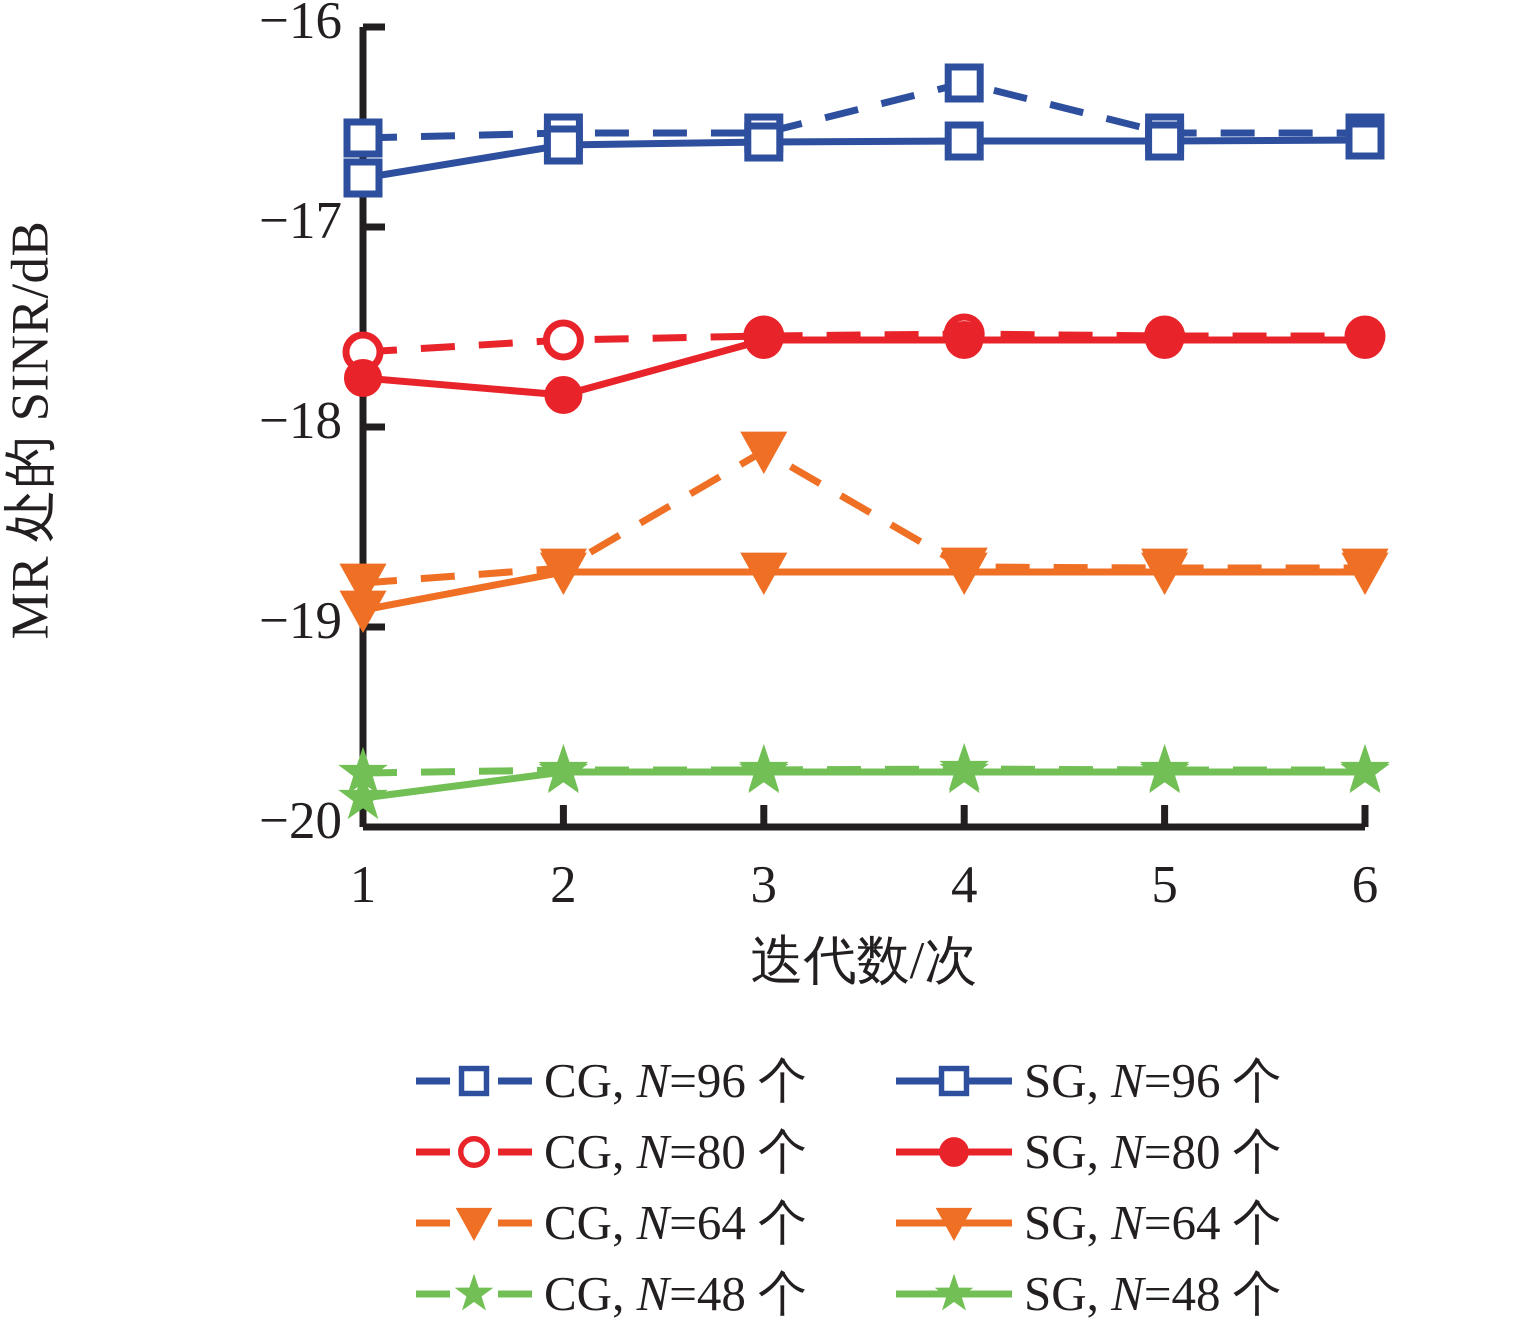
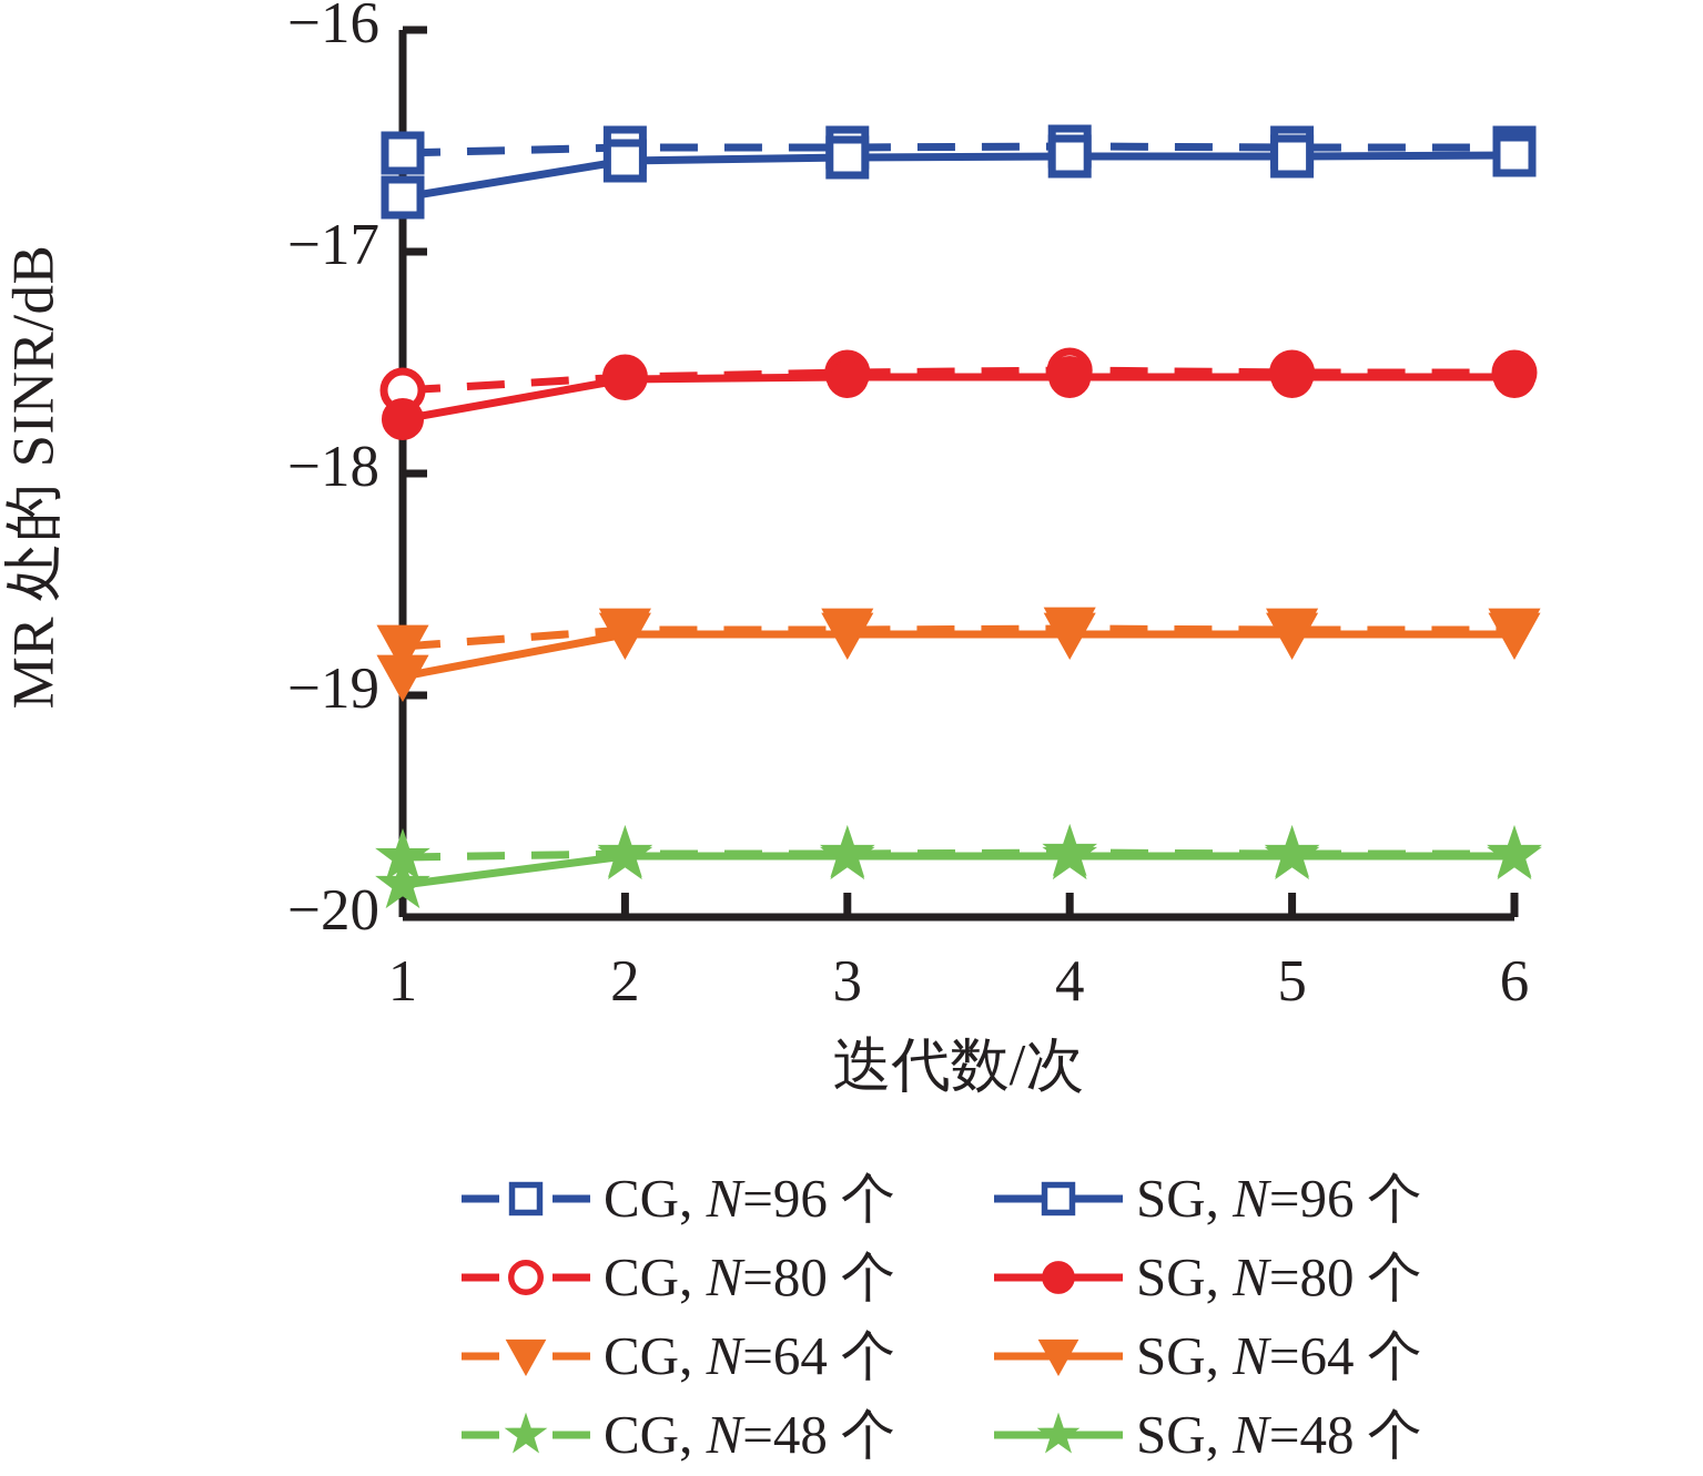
SG, N=80 个/2: -17.84 -> -17.57
CG, N=64 个/3: -18.12 -> -18.70
CG, N=96 个/4: -16.28 -> -16.52
